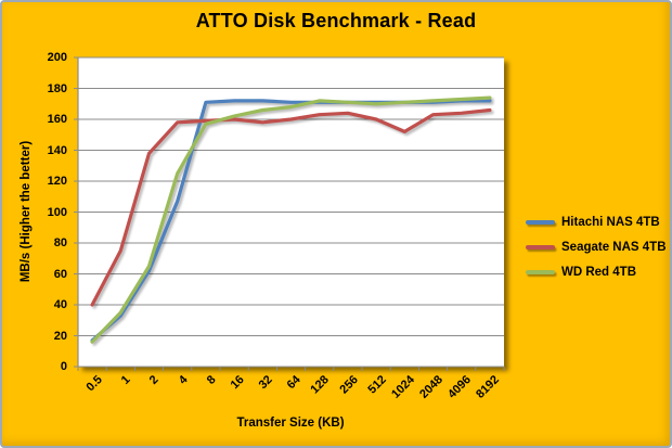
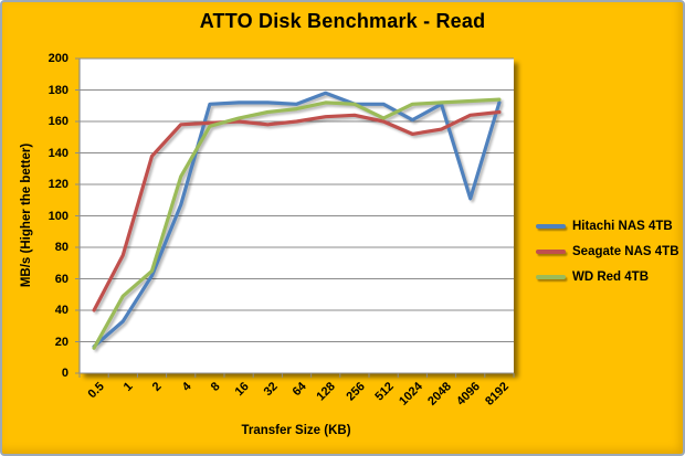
WD Red 4TB/1: 35 -> 49
Hitachi NAS 4TB/128: 171 -> 178
WD Red 4TB/512: 170 -> 162
Hitachi NAS 4TB/1024: 171 -> 161
Seagate NAS 4TB/2048: 163 -> 155
Hitachi NAS 4TB/4096: 172 -> 111
